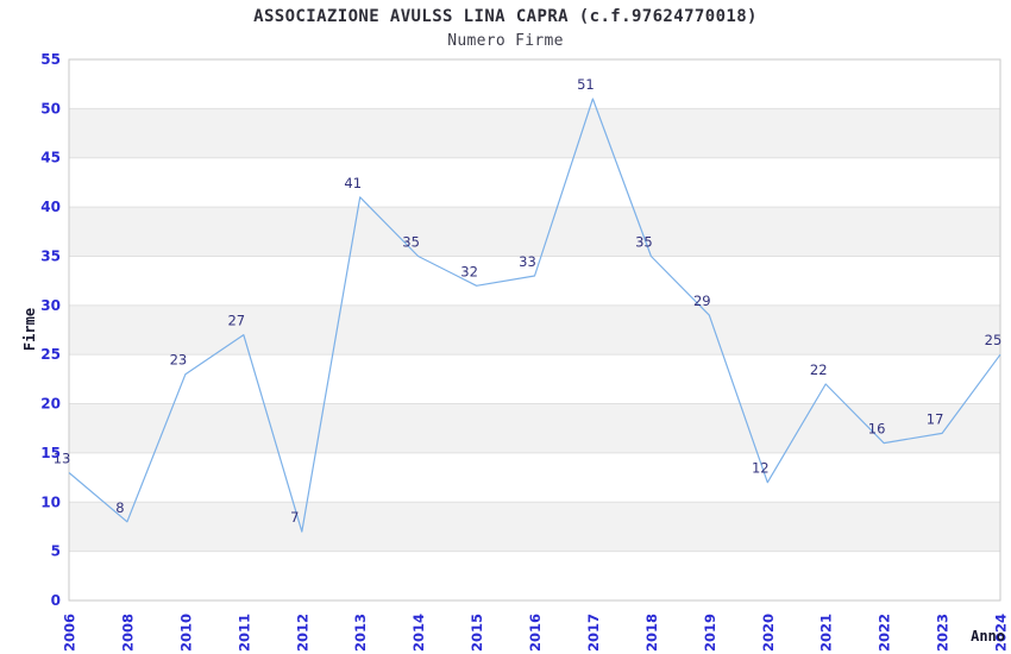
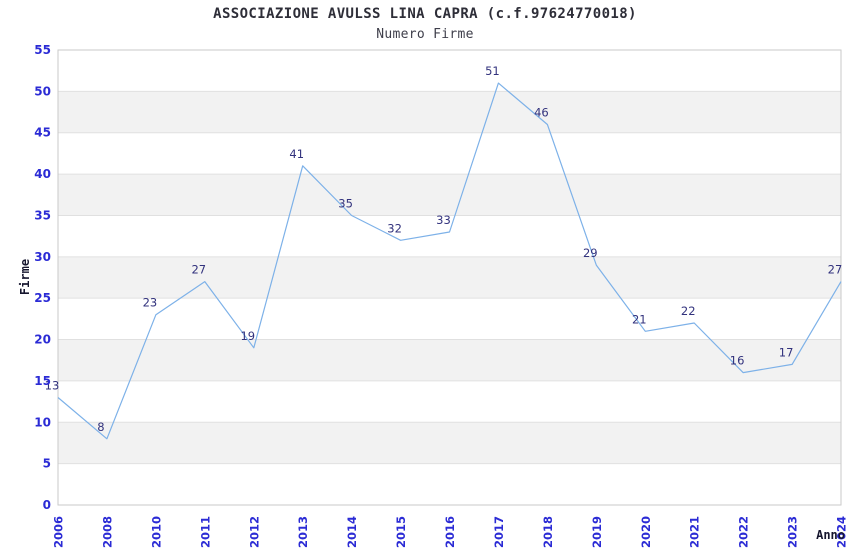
2012: 7 -> 19
2018: 35 -> 46
2020: 12 -> 21
2024: 25 -> 27
